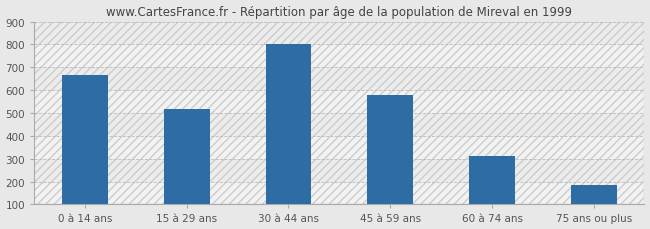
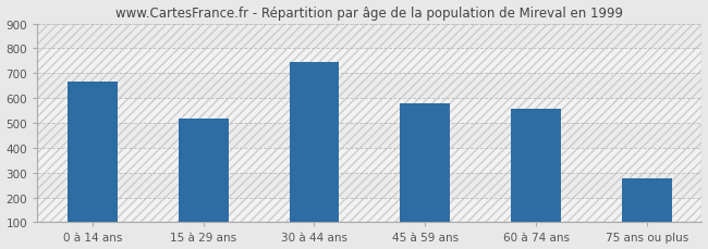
30 à 44 ans: 803 -> 745
60 à 74 ans: 310 -> 555
75 ans ou plus: 183 -> 275
